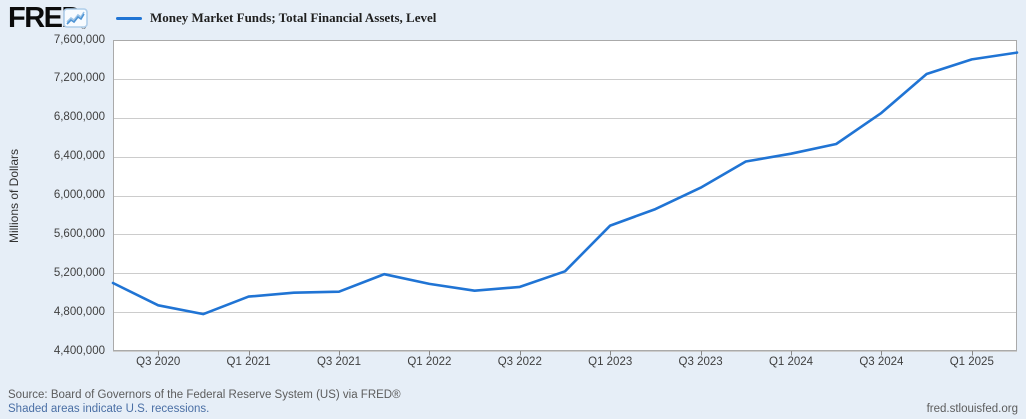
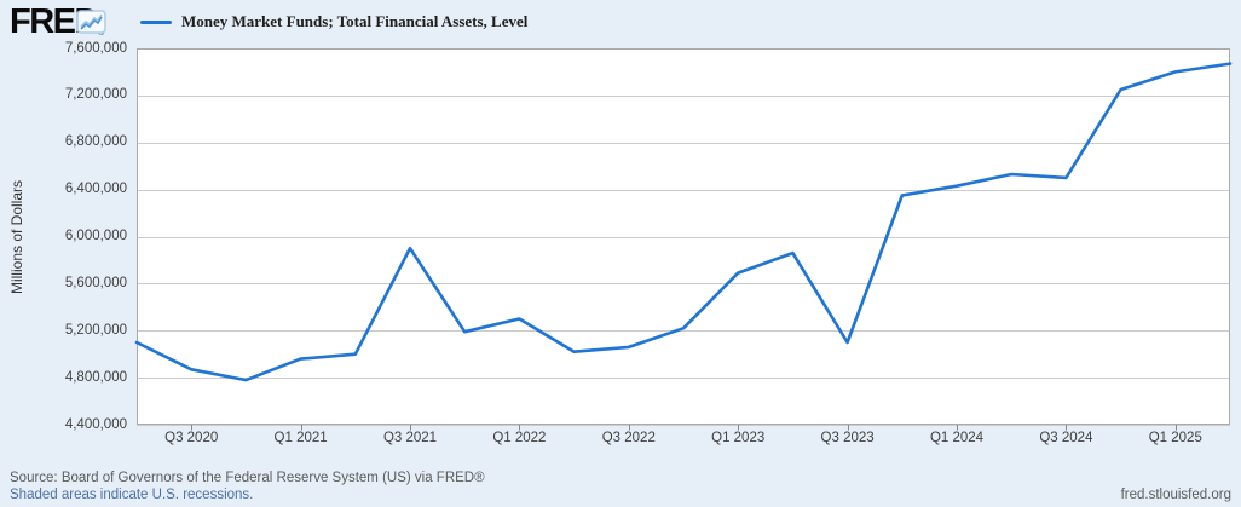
Q3 2021: 5000000 -> 5900000
Q1 2022: 5100000 -> 5300000
Q3 2023: 6100000 -> 5100000
Q3 2024: 6800000 -> 6500000
